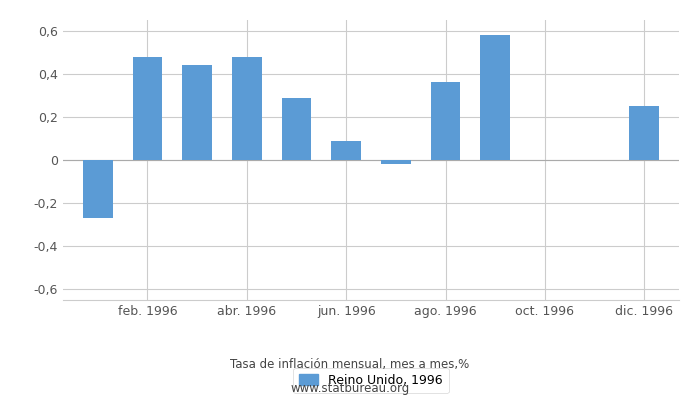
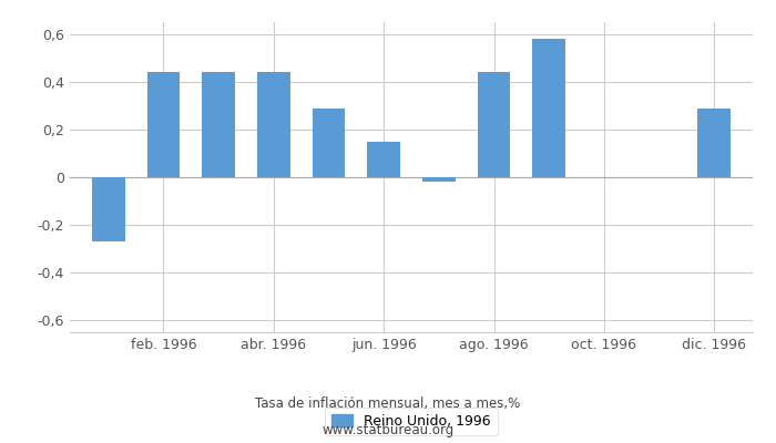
feb. 1996: 0,48 -> 0,44
abr. 1996: 0,48 -> 0,44
jun. 1996: 0,09 -> 0,15
ago. 1996: 0,36 -> 0,44
dic. 1996: 0,25 -> 0,29
